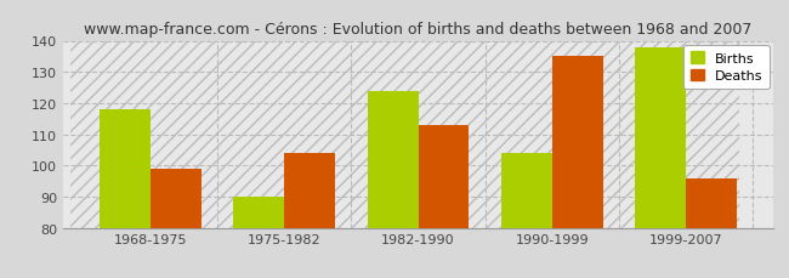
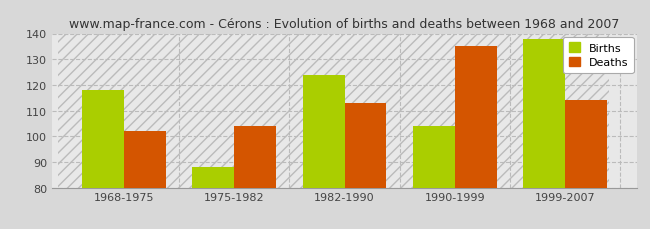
Deaths/1968-1975: 99 -> 102
Births/1975-1982: 90 -> 88
Deaths/1999-2007: 96 -> 114
